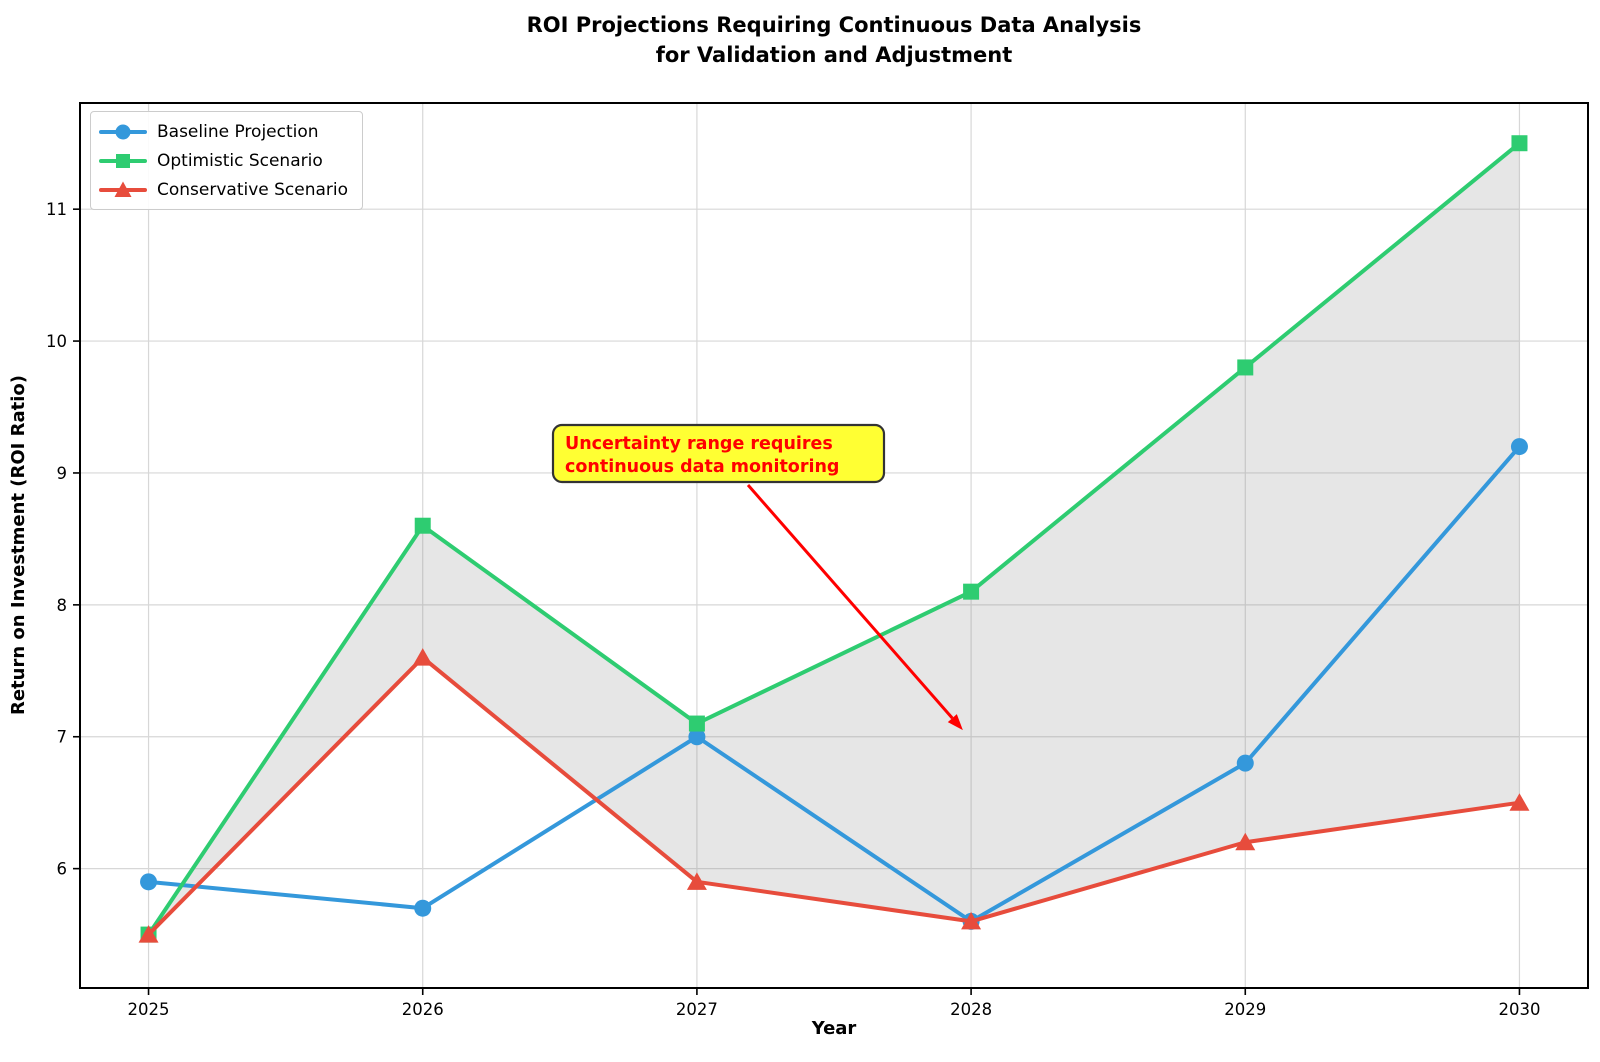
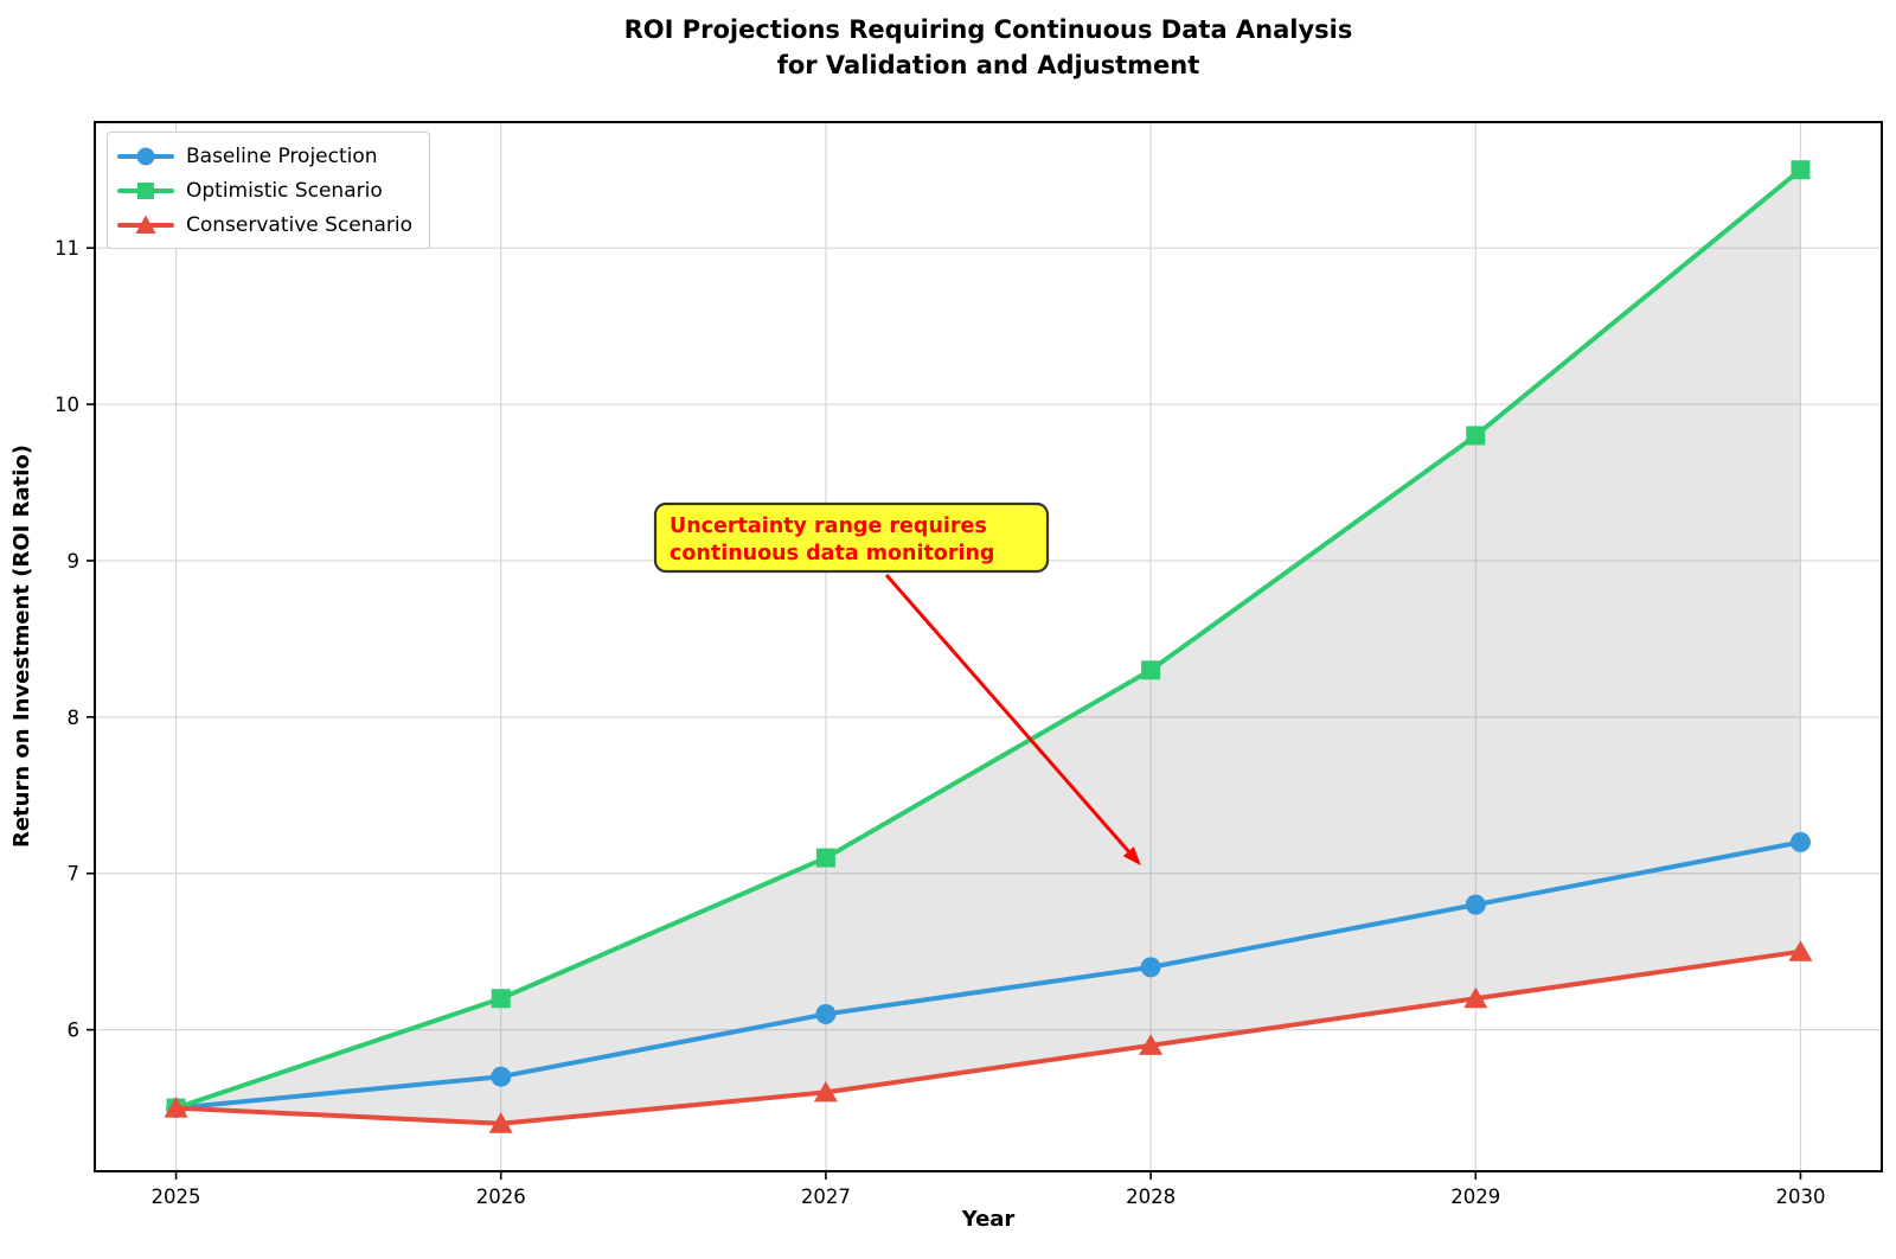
Baseline Projection/2025: 5.9 -> 5.5
Optimistic Scenario/2026: 8.6 -> 6.2
Conservative Scenario/2026: 7.6 -> 5.4
Baseline Projection/2027: 7.0 -> 6.1
Conservative Scenario/2027: 5.9 -> 5.6
Baseline Projection/2028: 5.6 -> 6.4
Optimistic Scenario/2028: 8.1 -> 8.3
Conservative Scenario/2028: 5.6 -> 5.9
Baseline Projection/2030: 9.2 -> 7.2
